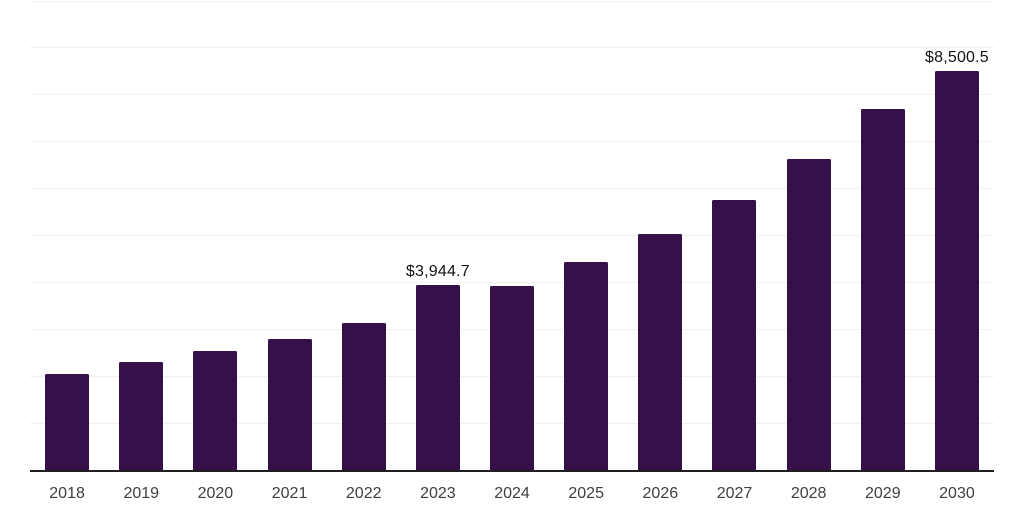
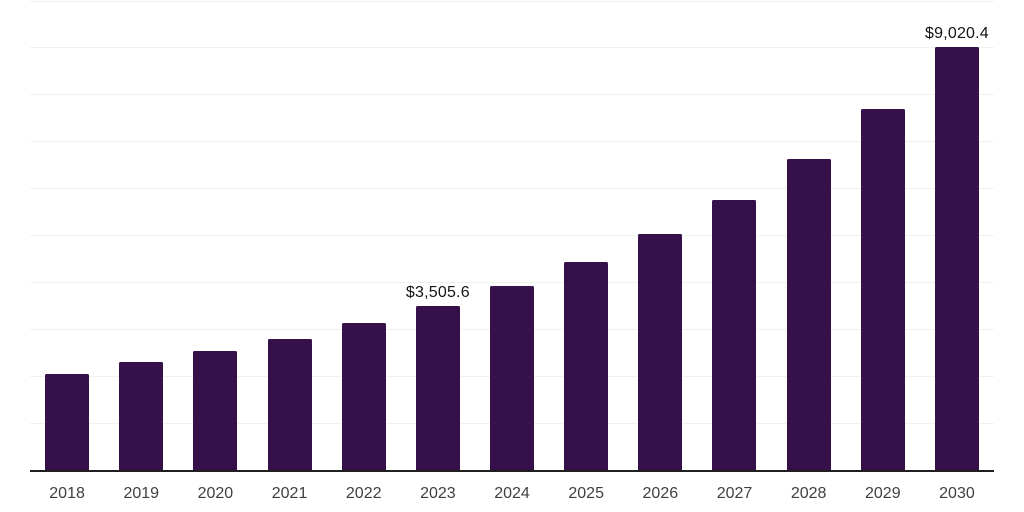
2023: $3,944.7 -> $3,505.6
2030: $8,500.5 -> $9,020.4
